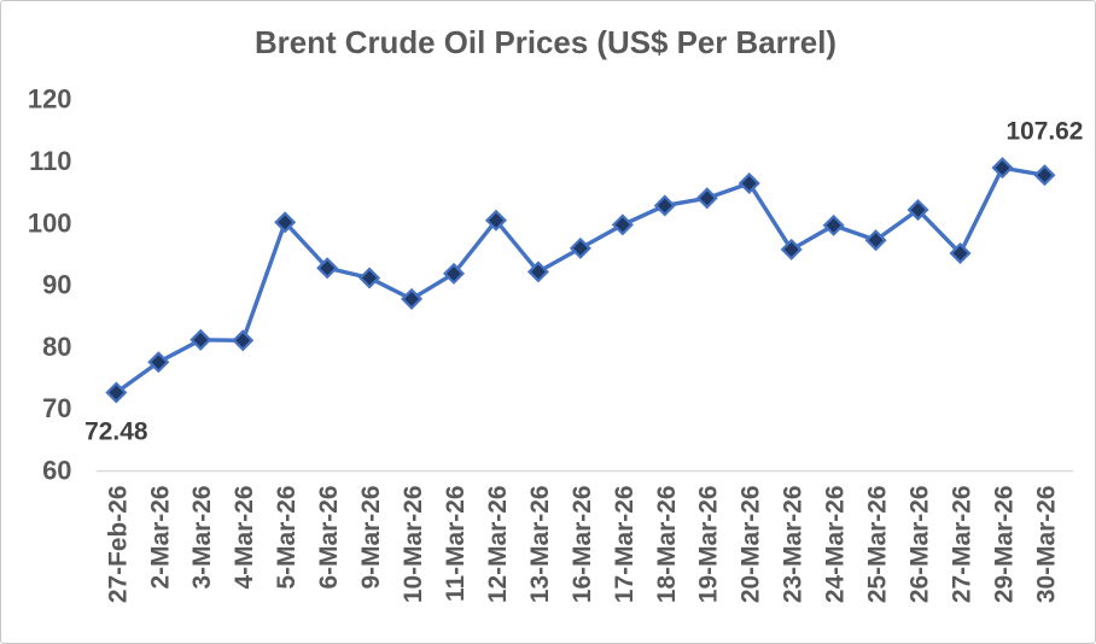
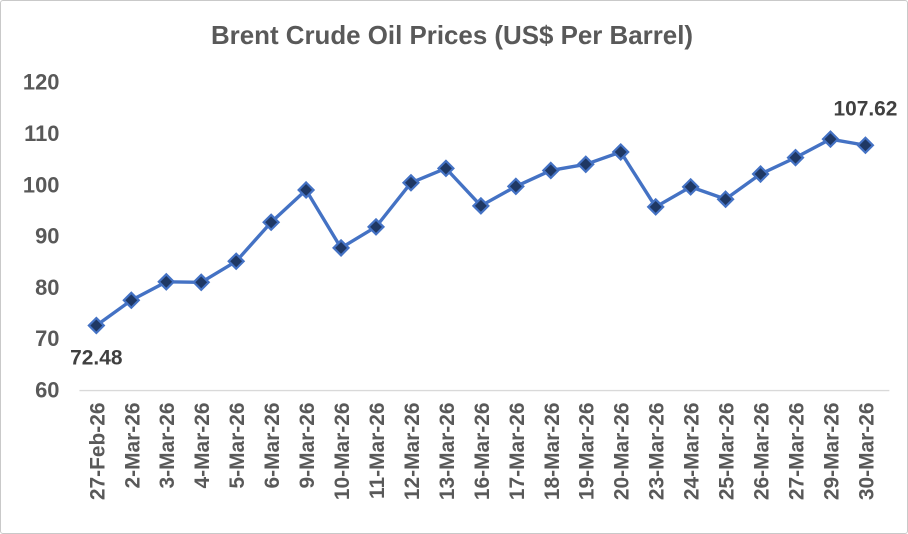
5-Mar-26: 100 -> 85
9-Mar-26: 91 -> 99
13-Mar-26: 92 -> 103
27-Mar-26: 95 -> 105
